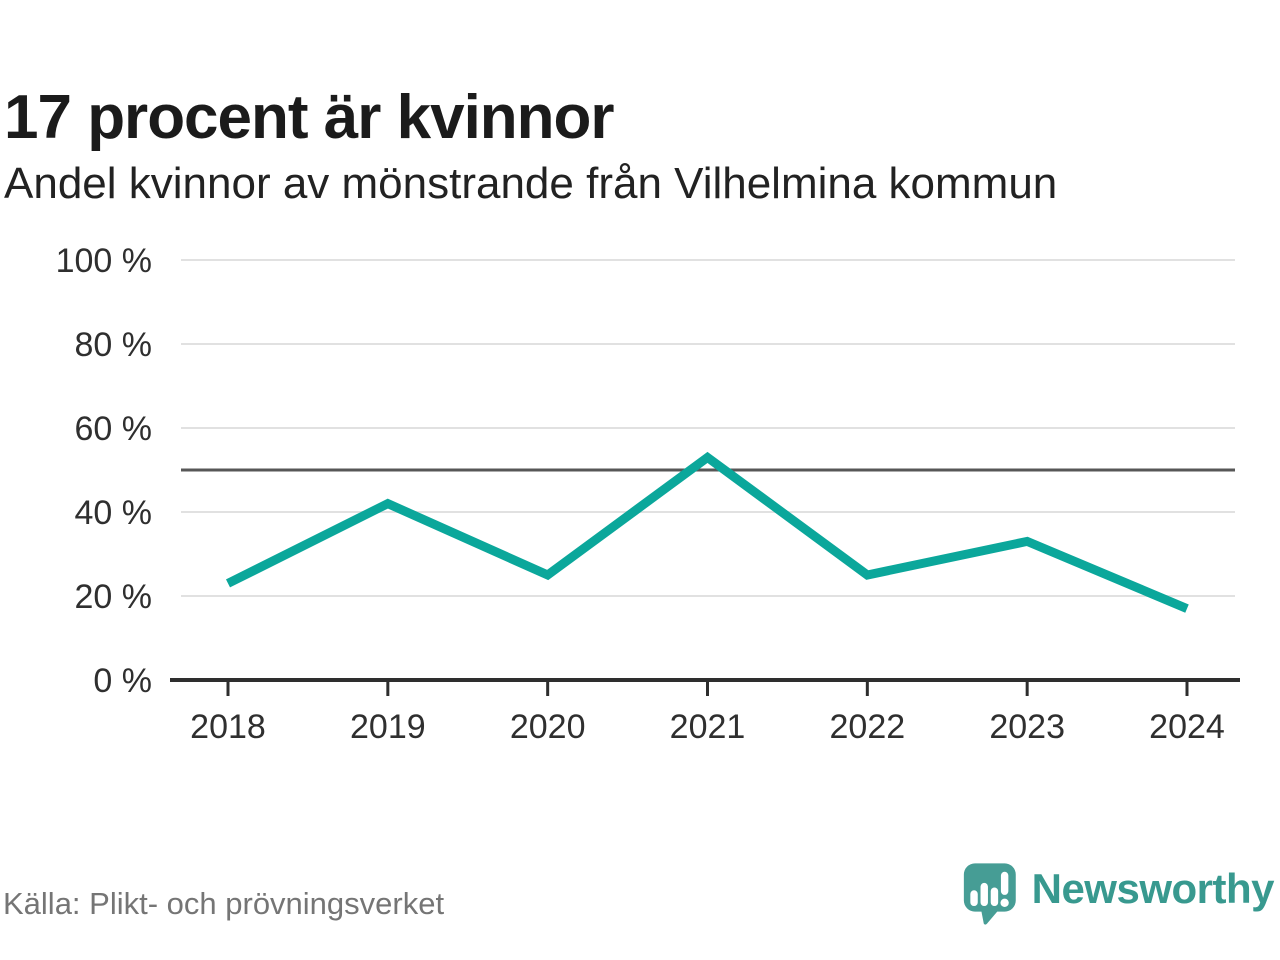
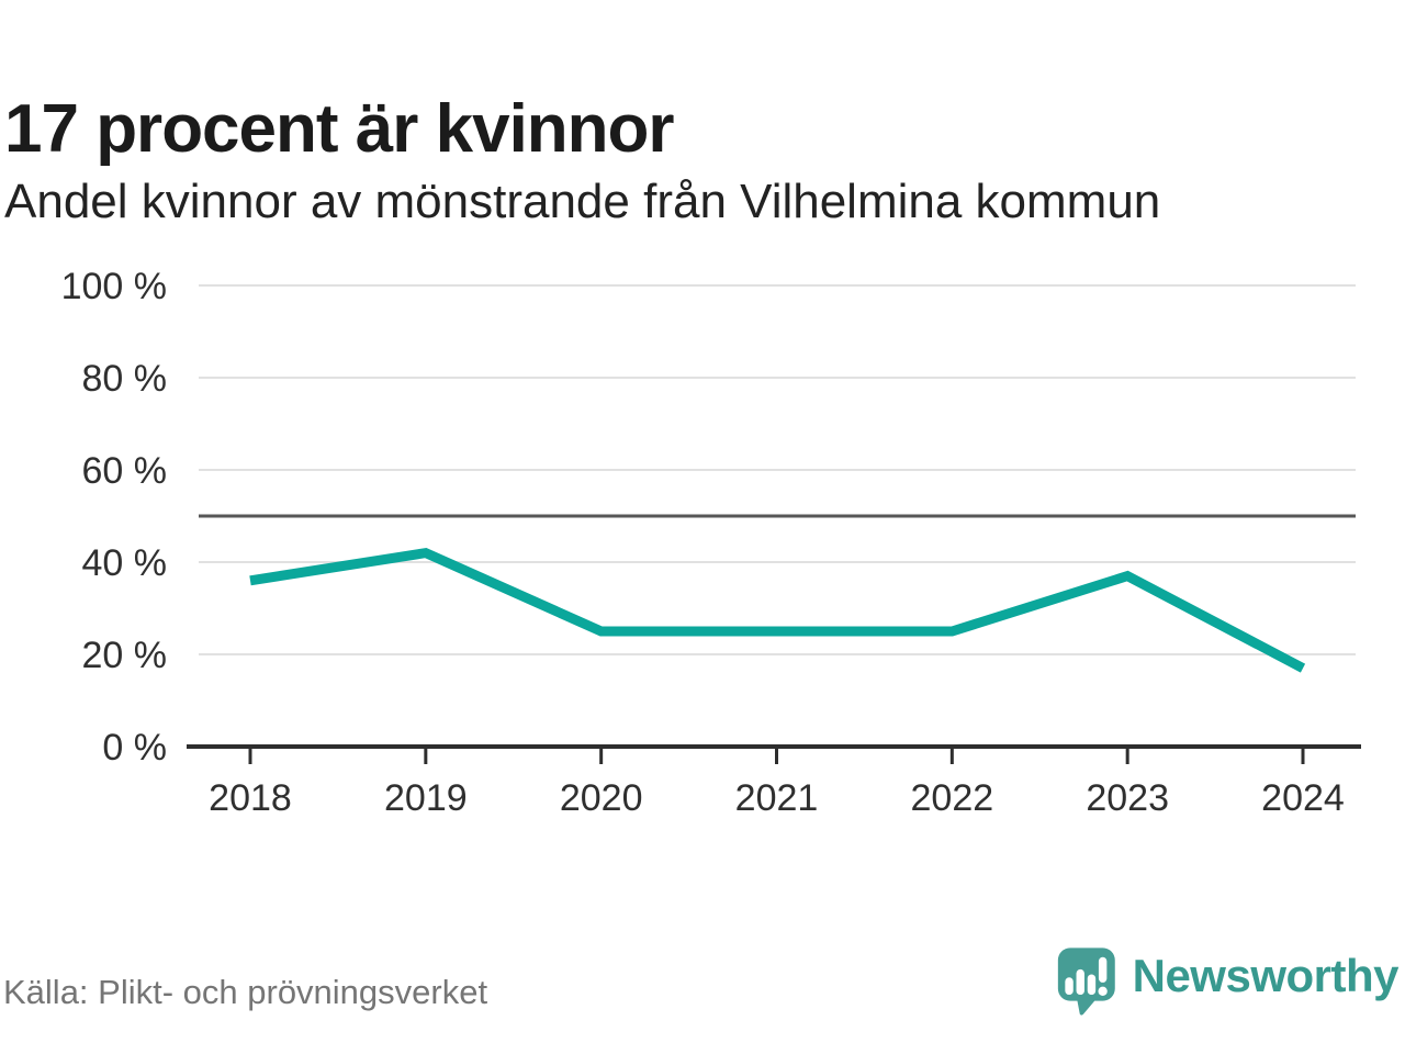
2018: 23% -> 36%
2021: 53% -> 25%
2023: 33% -> 37%
